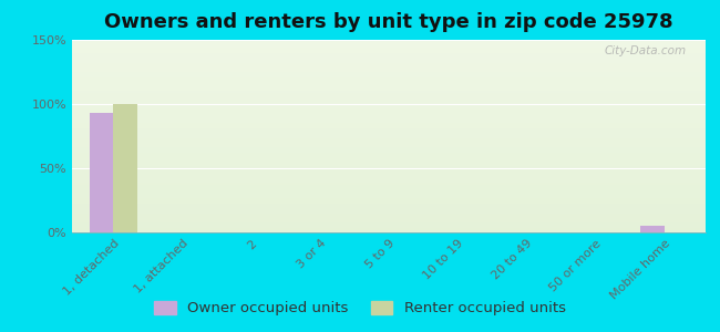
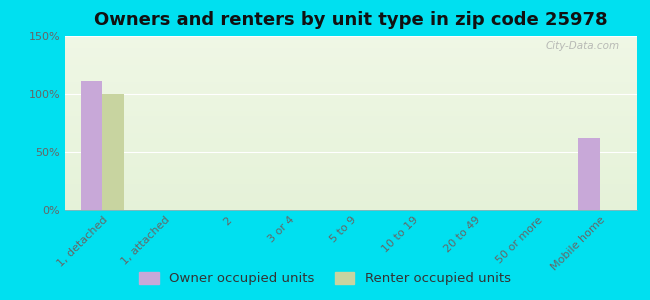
Owner occupied units/1, detached: 93% -> 111%
Owner occupied units/Mobile home: 5% -> 62%
